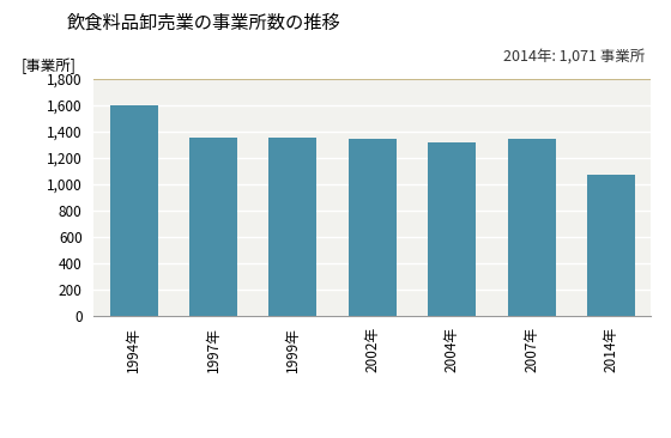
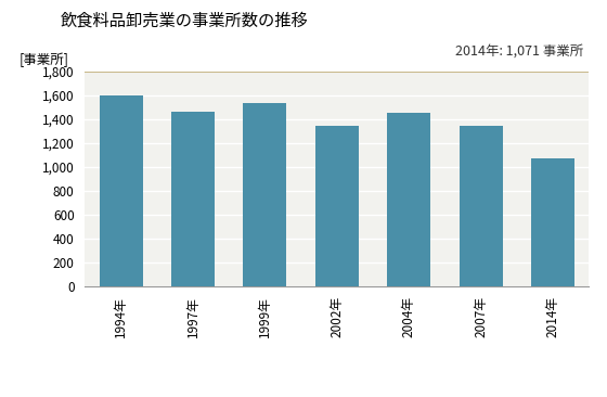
1997年: 1,350 -> 1,460
1999年: 1,350 -> 1,530
2004年: 1,320 -> 1,460
